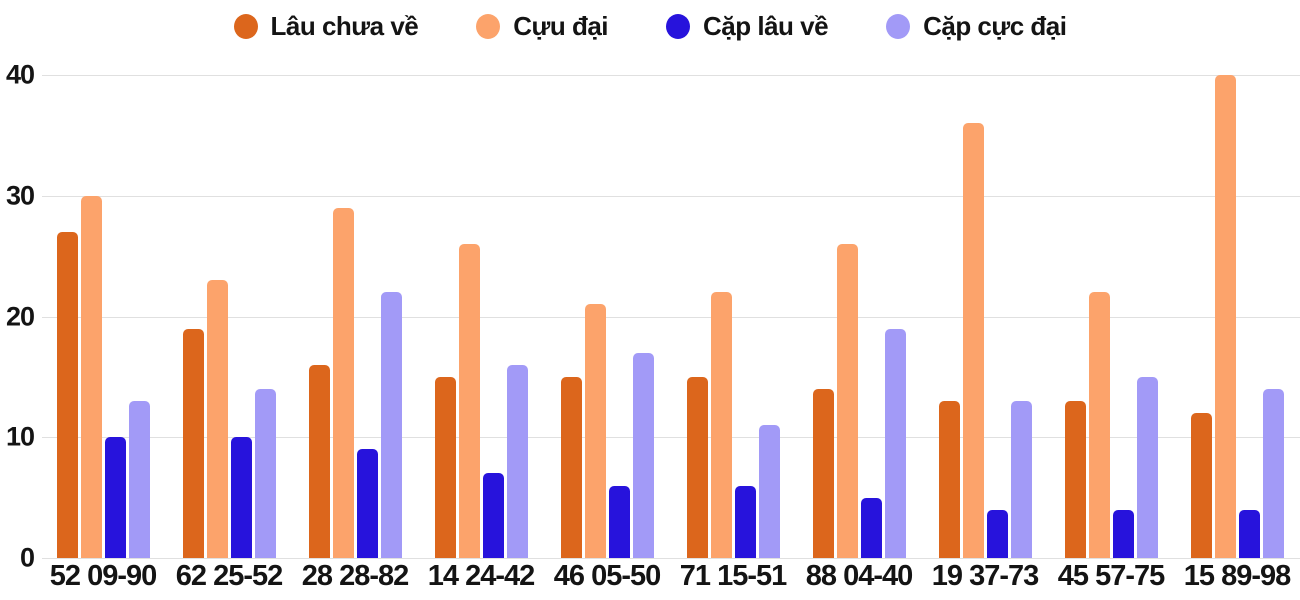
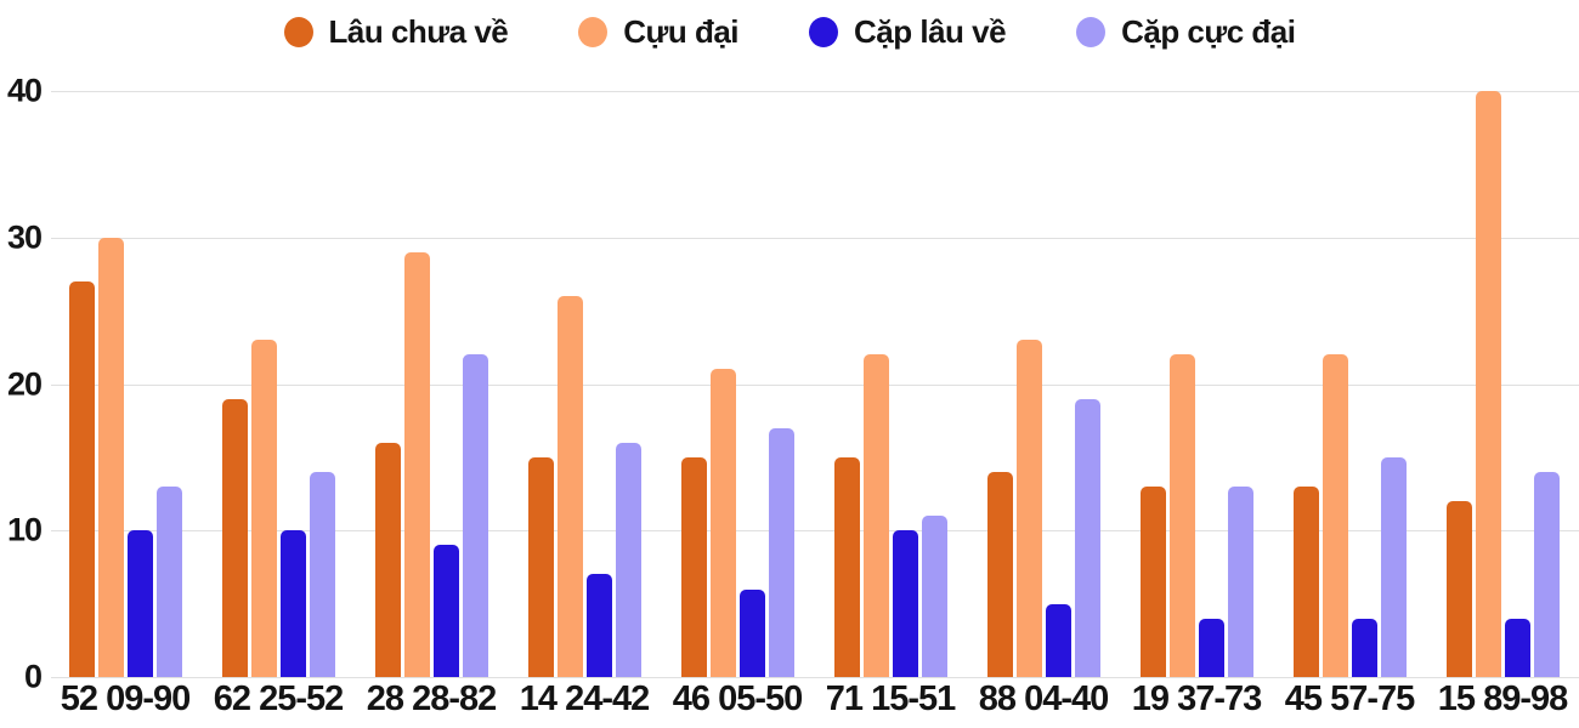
Cặp lâu về/71 15-51: 6 -> 10
Cựu đại/88 04-40: 26 -> 23
Cựu đại/19 37-73: 36 -> 22
